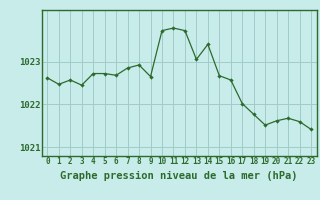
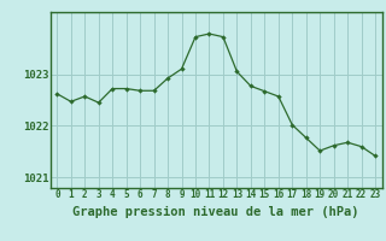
7: 1022.85 -> 1022.68
9: 1022.65 -> 1023.10
14: 1023.40 -> 1022.77
